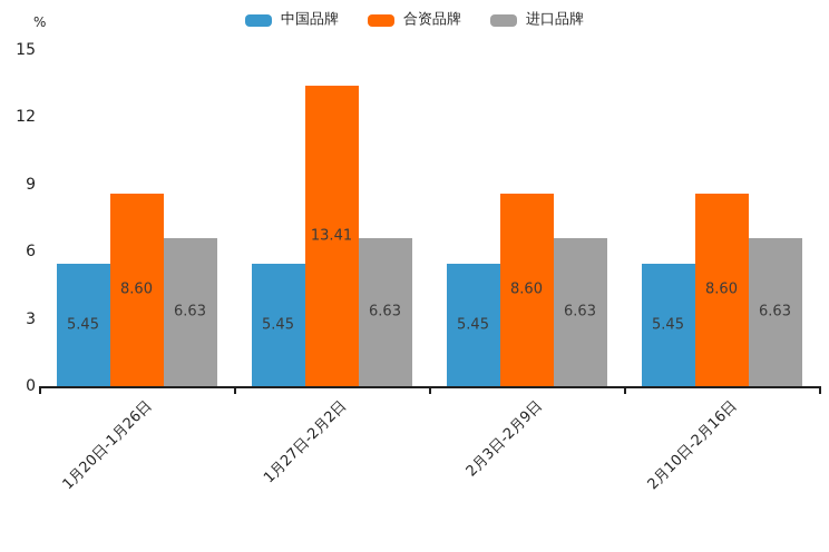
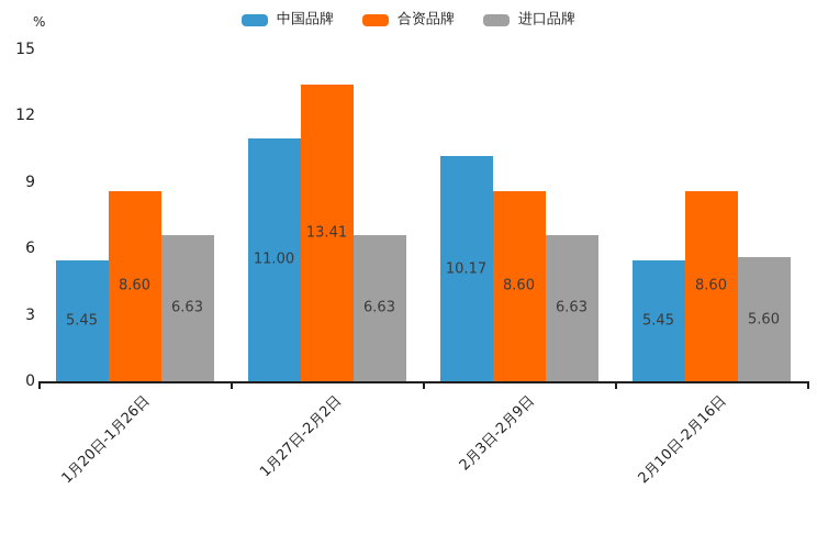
中国品牌/1月27日-2月2日: 5.45 -> 11.00
中国品牌/2月3日-2月9日: 5.45 -> 10.17
进口品牌/2月10日-2月16日: 6.63 -> 5.60
